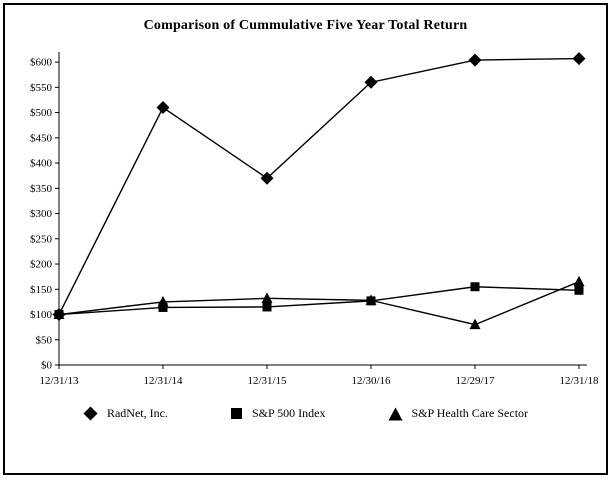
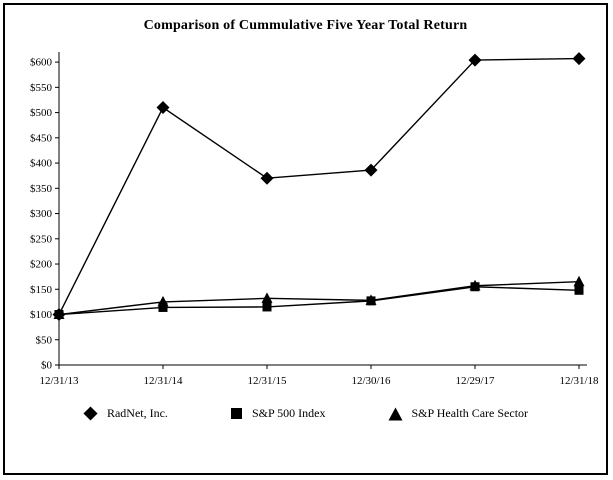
RadNet, Inc./12/30/16: $560 -> $390
S&P Health Care Sector/12/29/17: $80 -> $160
